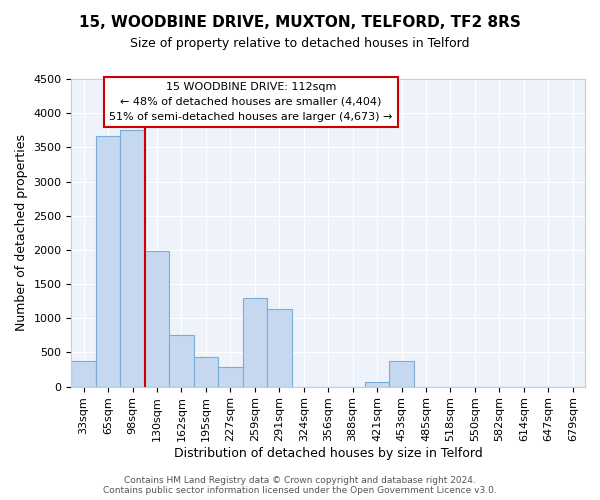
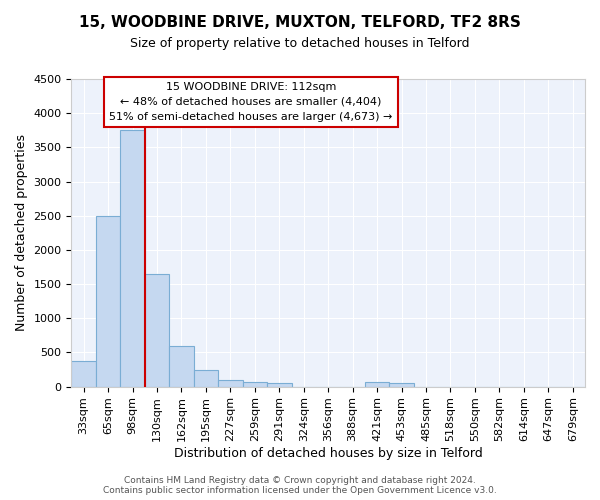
65sqm: 3660 -> 2500
130sqm: 1980 -> 1650
162sqm: 760 -> 600
195sqm: 440 -> 240
227sqm: 280 -> 100
259sqm: 1300 -> 60
291sqm: 1140 -> 50
453sqm: 380 -> 60
